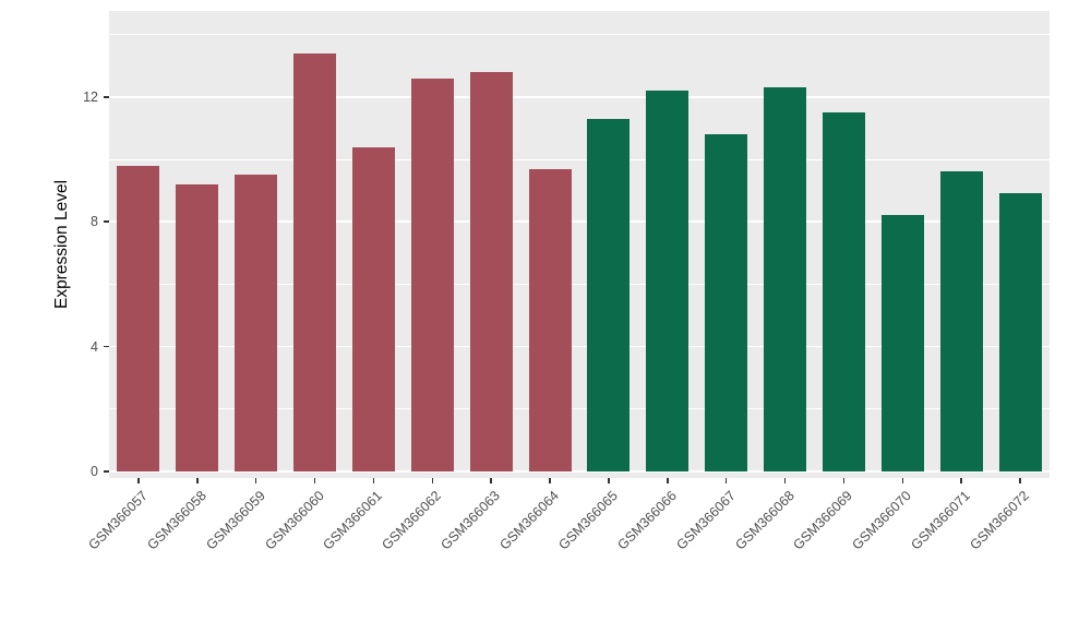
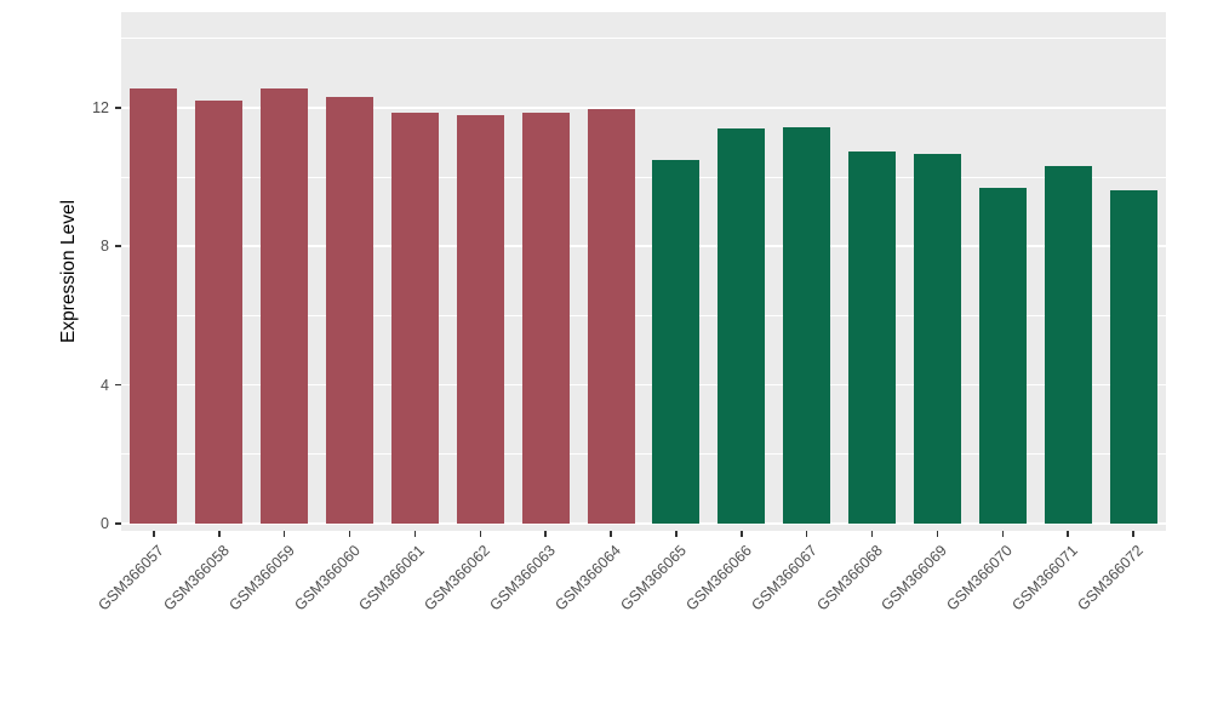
GSM366057: 9.8 -> 12.6
GSM366058: 9.2 -> 12.2
GSM366059: 9.5 -> 12.6
GSM366060: 13.4 -> 12.3
GSM366061: 10.4 -> 11.8
GSM366062: 12.6 -> 11.8
GSM366063: 12.8 -> 11.8
GSM366064: 9.7 -> 11.9
GSM366065: 11.3 -> 10.5
GSM366066: 12.2 -> 11.4
GSM366067: 10.8 -> 11.4
GSM366068: 12.3 -> 10.8
GSM366069: 11.5 -> 10.7
GSM366070: 8.2 -> 9.7
GSM366071: 9.6 -> 10.3
GSM366072: 8.9 -> 9.6
